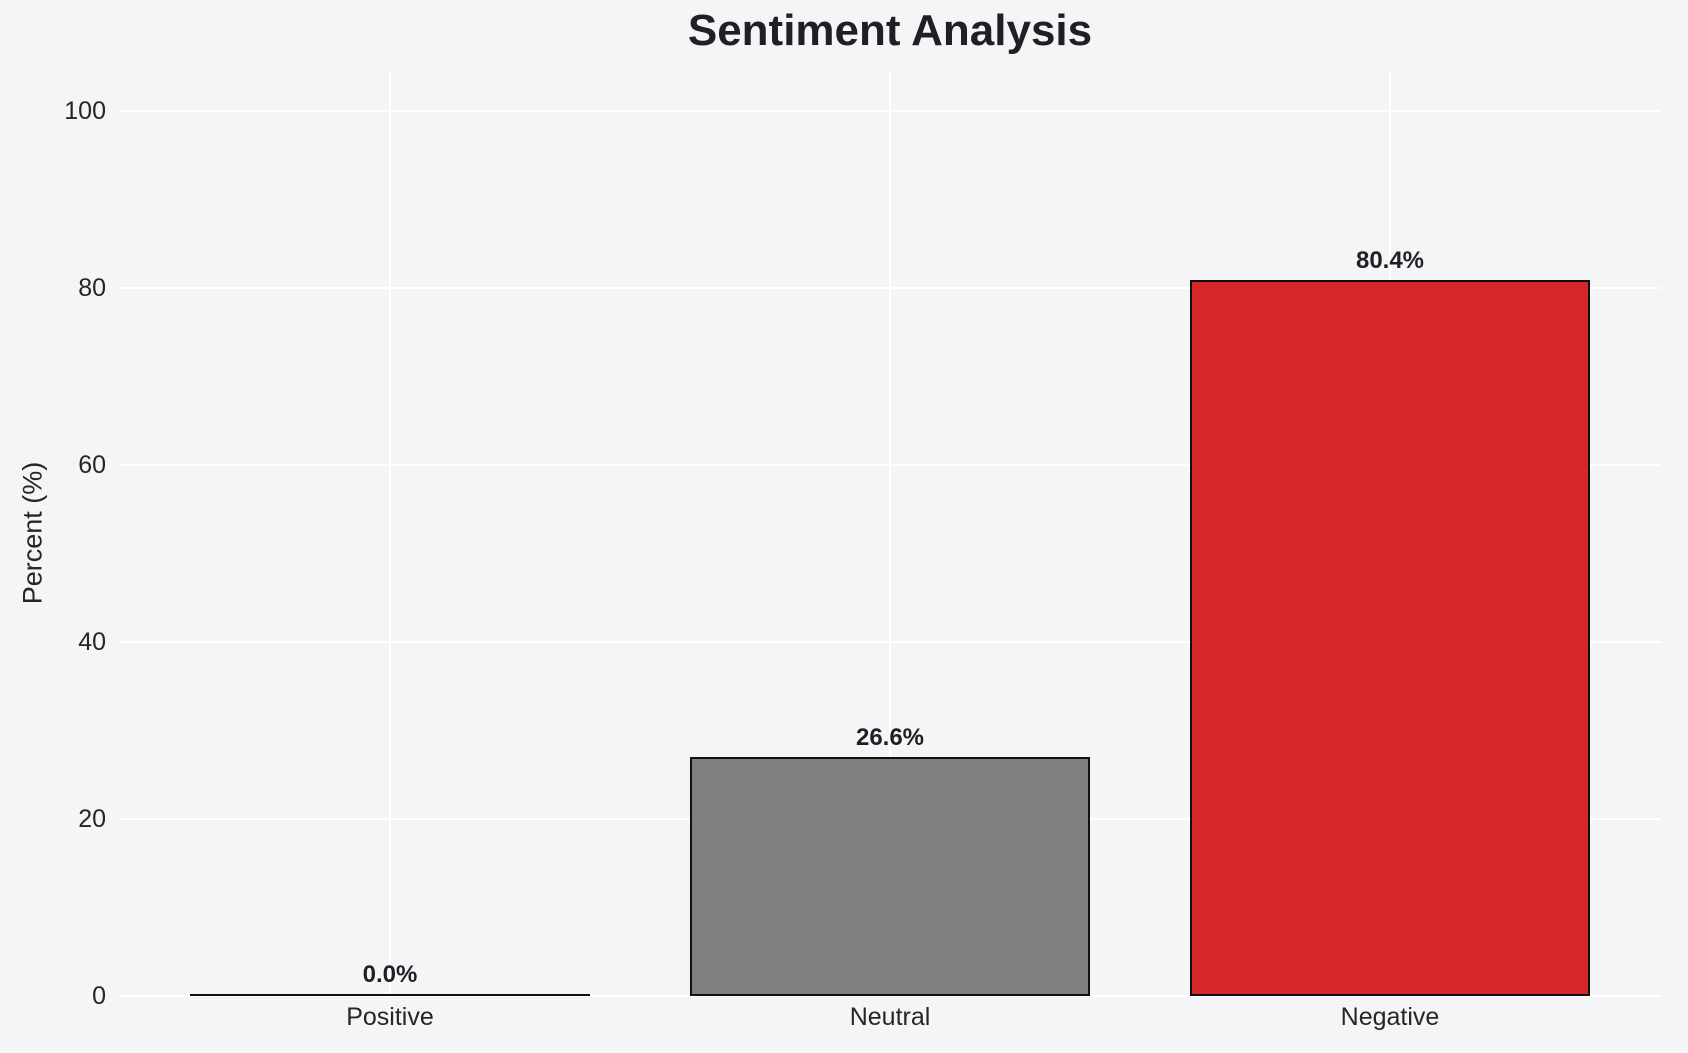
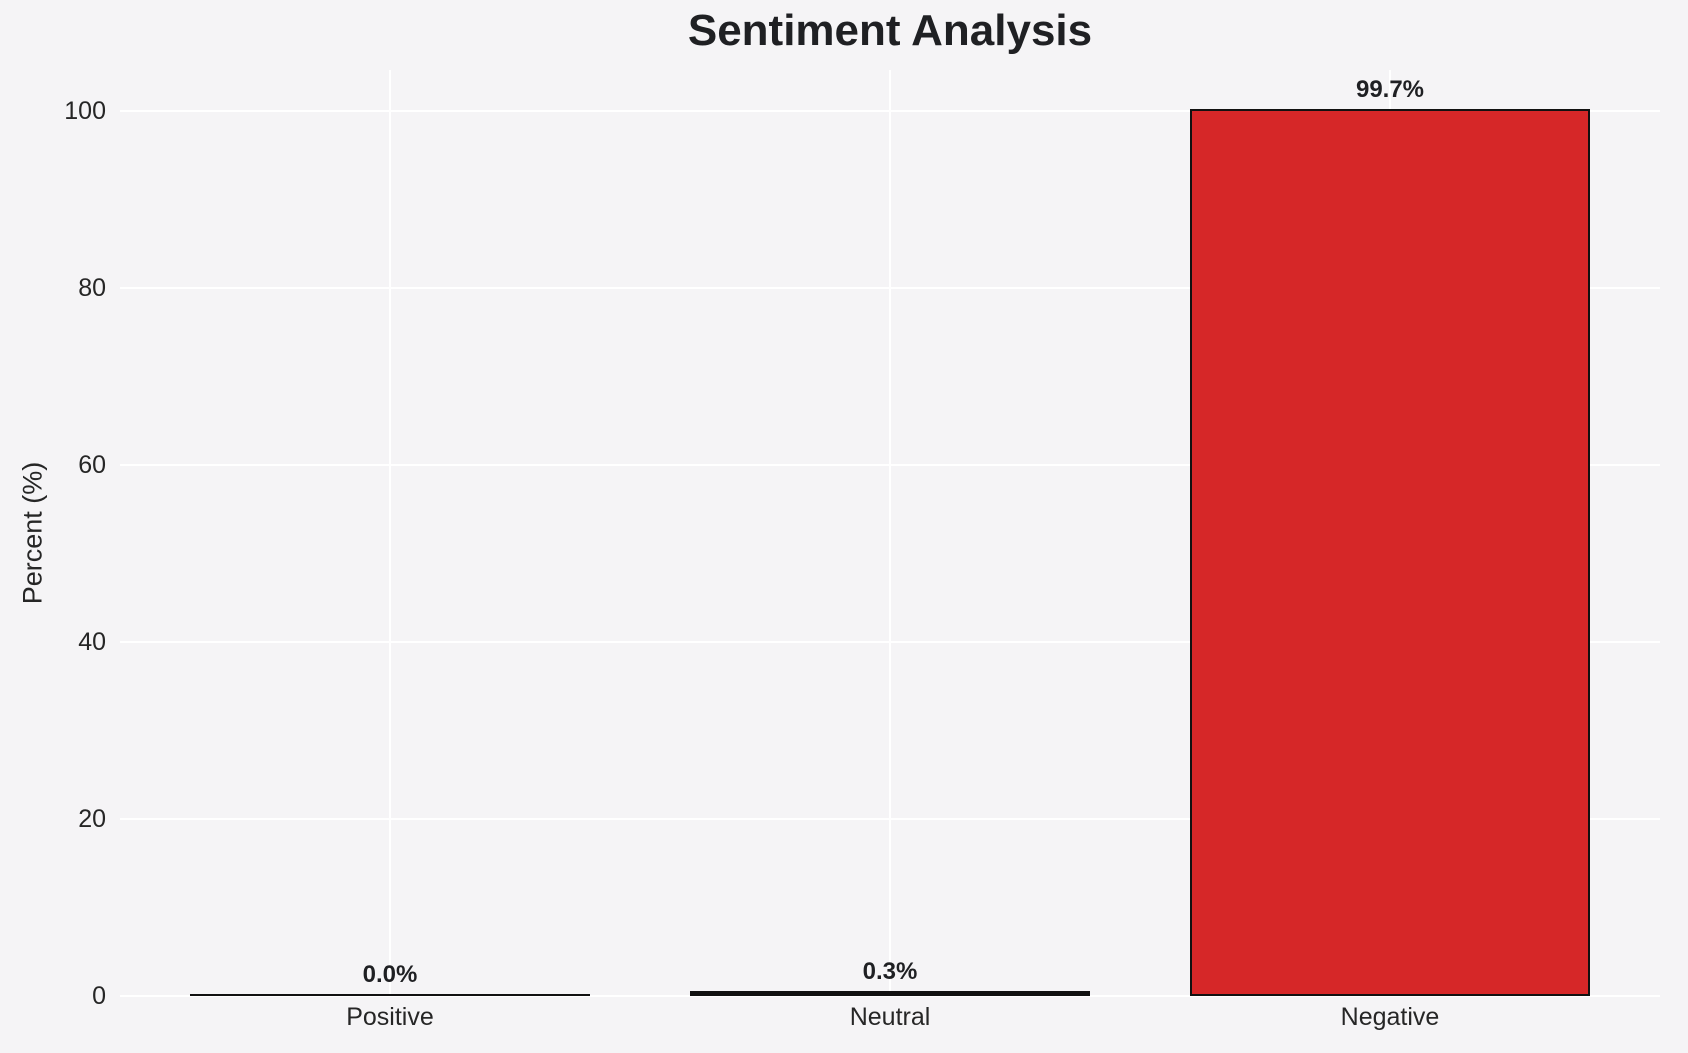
Neutral: 26.6% -> 0.3%
Negative: 80.4% -> 99.7%
